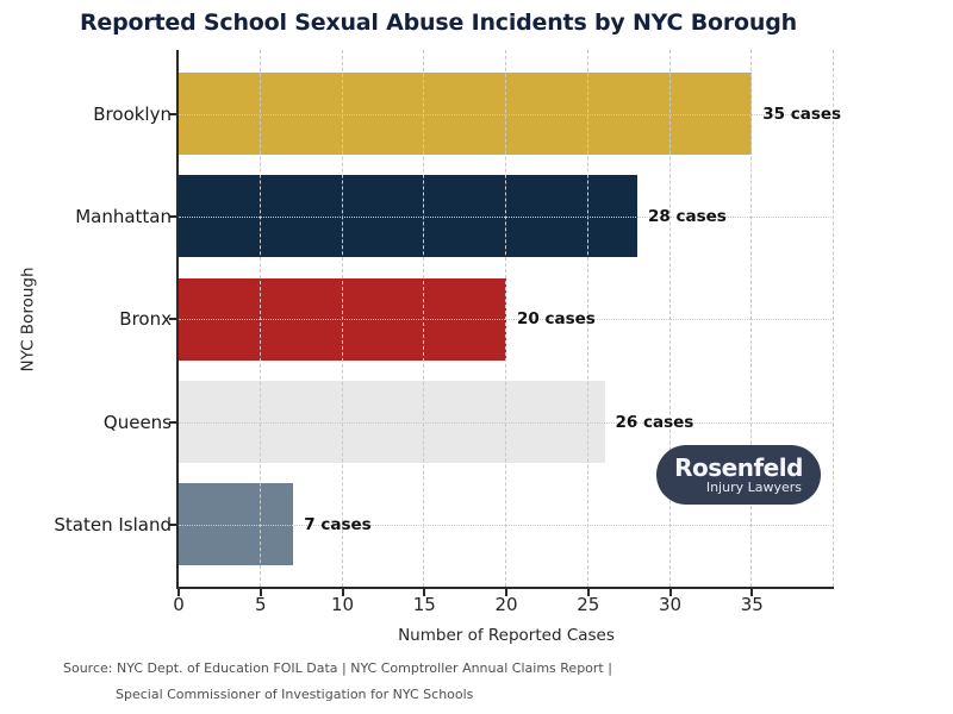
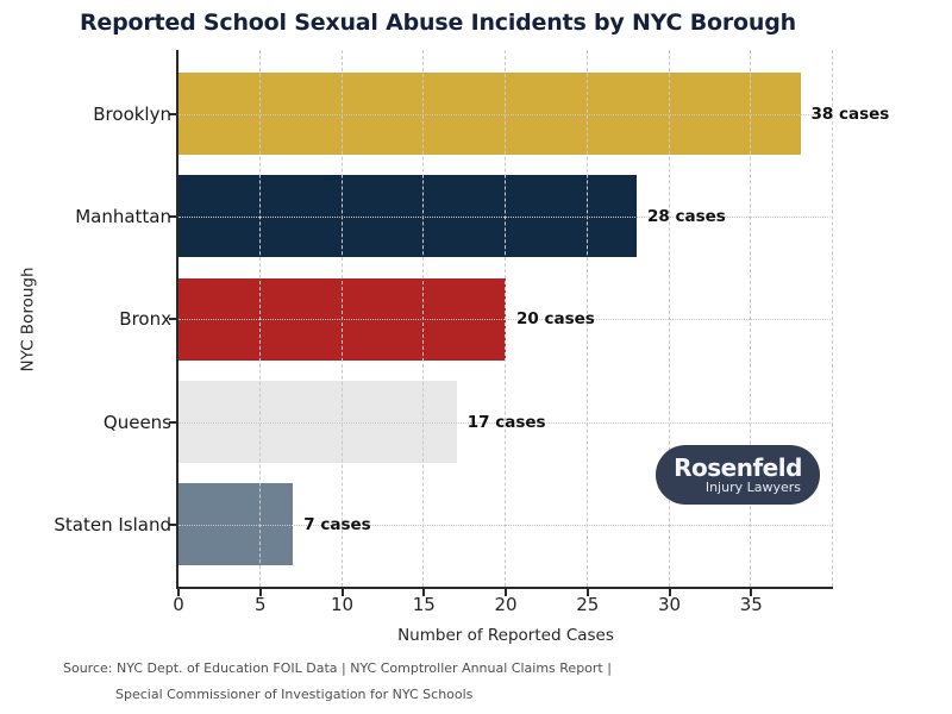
Brooklyn: 35 -> 38
Queens: 26 -> 17
